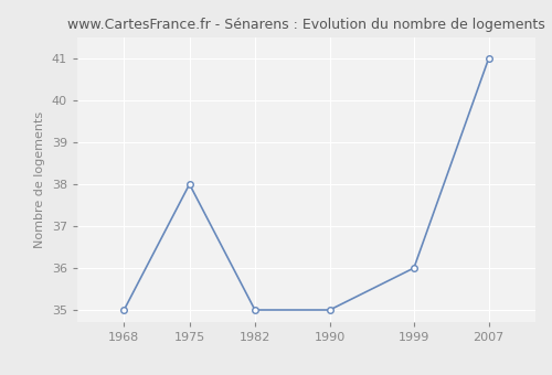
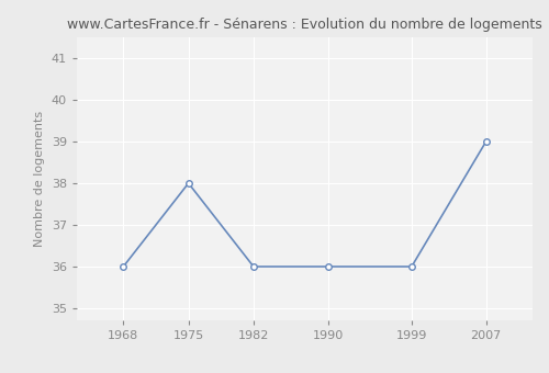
1968: 35 -> 36
1982: 35 -> 36
1990: 35 -> 36
2007: 41 -> 39
